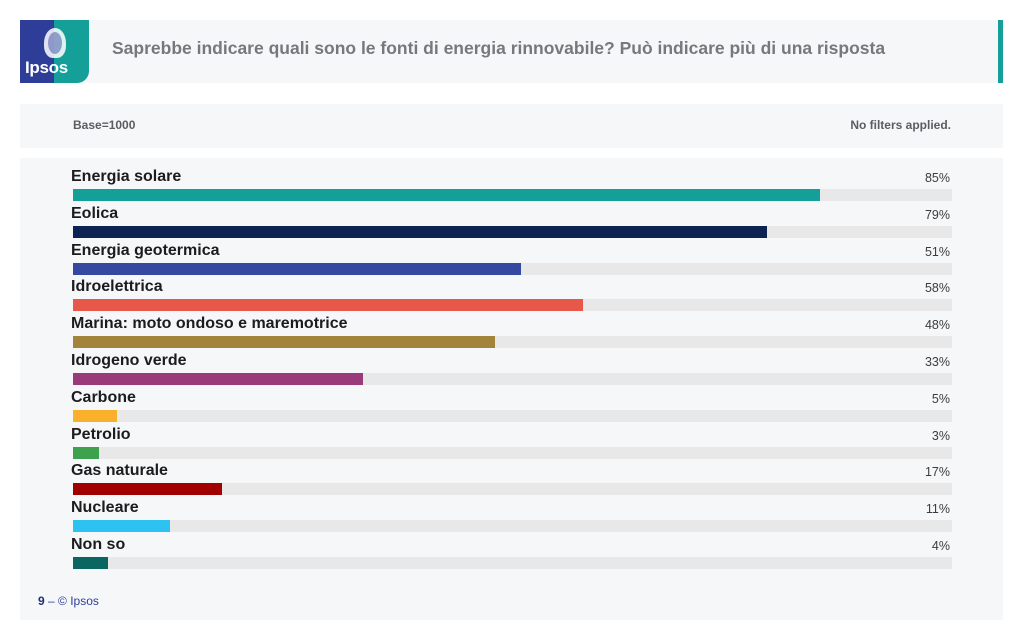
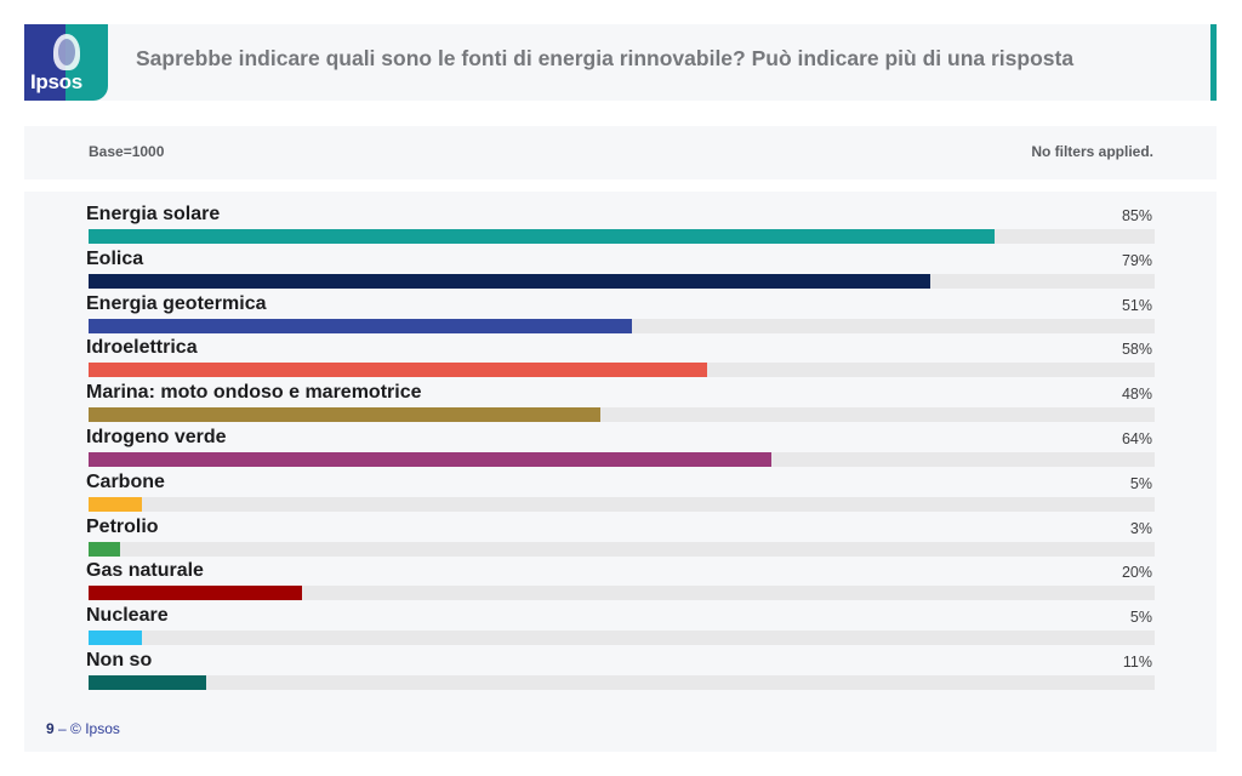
Idrogeno verde: 33% -> 64%
Gas naturale: 17% -> 20%
Nucleare: 11% -> 5%
Non so: 4% -> 11%
